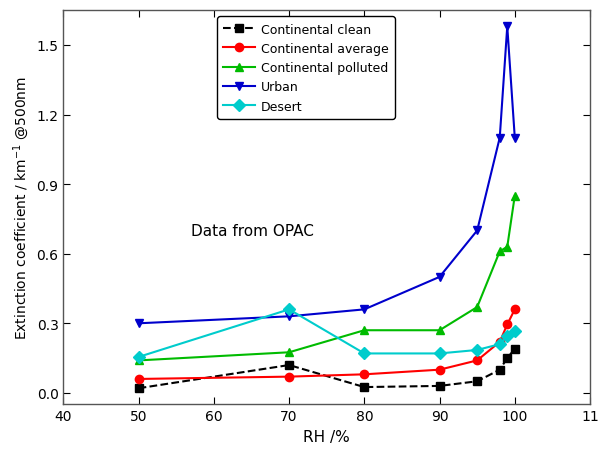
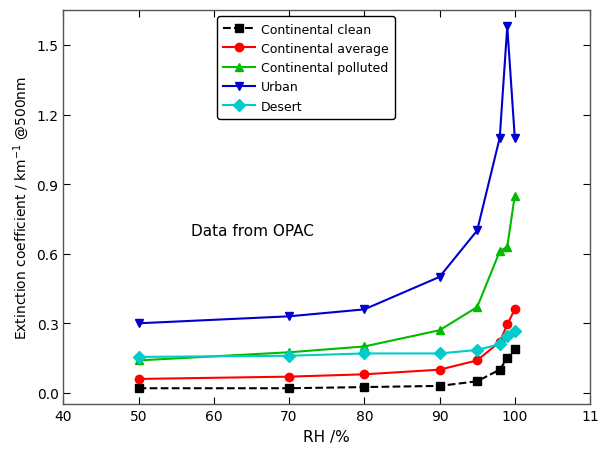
Continental clean/70: 0.120 -> 0.020
Desert/70: 0.360 -> 0.160
Continental polluted/80: 0.270 -> 0.200
